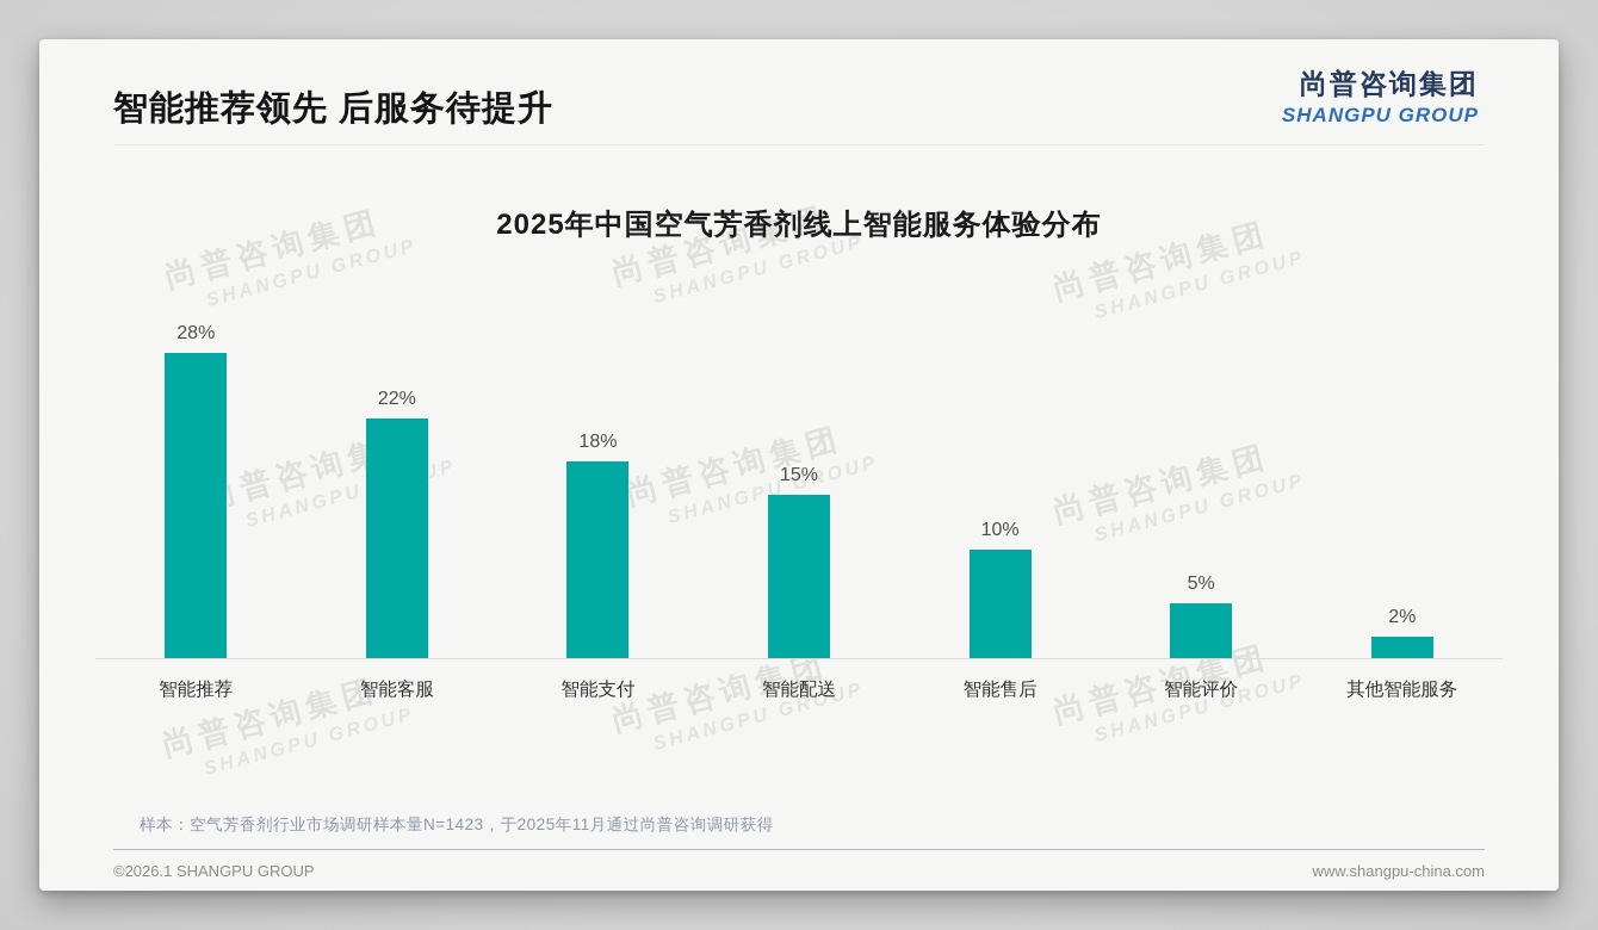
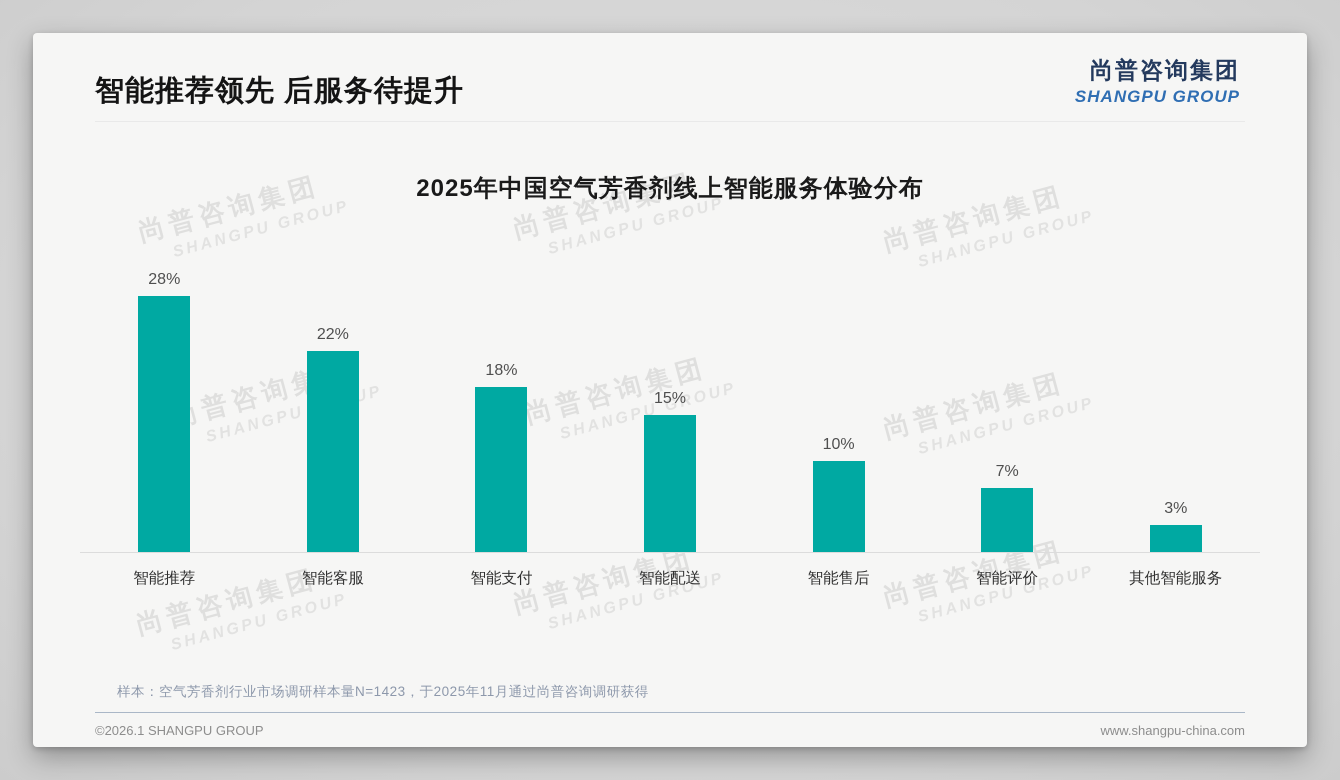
智能评价: 5% -> 7%
其他智能服务: 2% -> 3%
